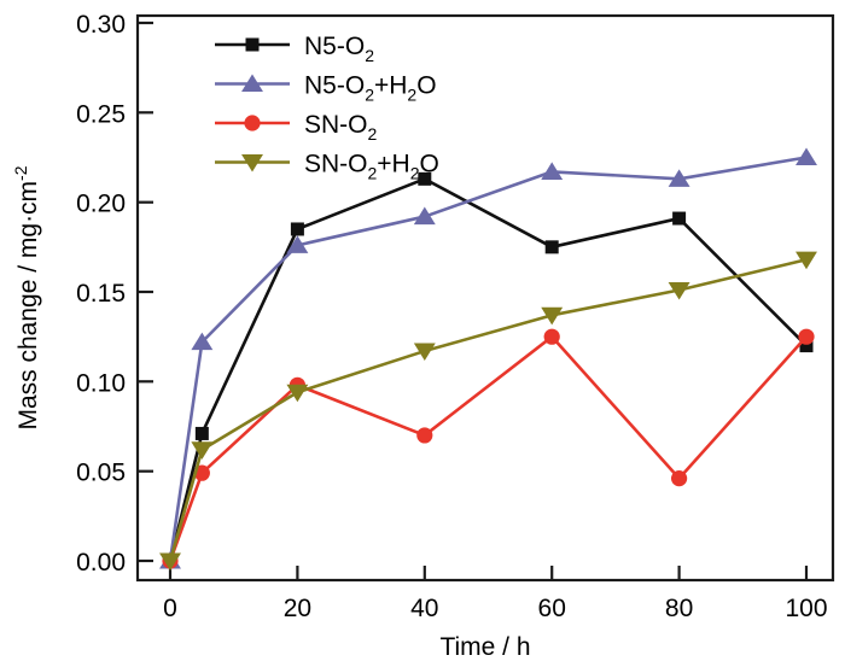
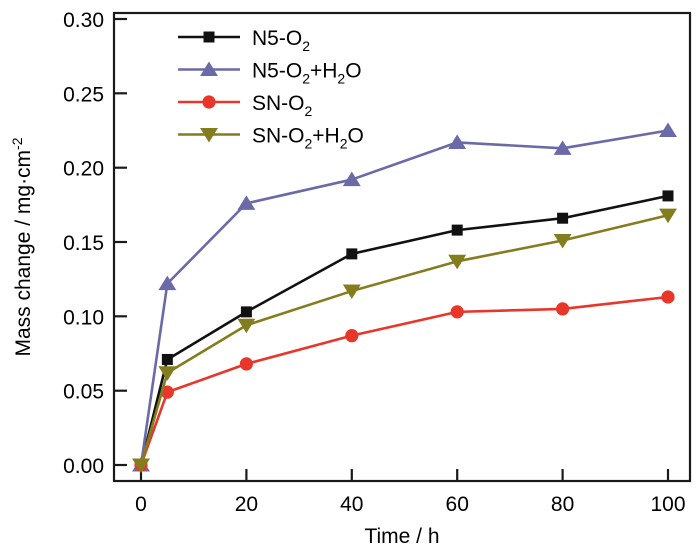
N5-O2/20: 0.185 -> 0.103
SN-O2/20: 0.098 -> 0.068
N5-O2/40: 0.213 -> 0.142
SN-O2/40: 0.070 -> 0.087
N5-O2/60: 0.175 -> 0.158
SN-O2/60: 0.125 -> 0.103
N5-O2/80: 0.191 -> 0.166
SN-O2/80: 0.046 -> 0.105
N5-O2/100: 0.120 -> 0.181
SN-O2/100: 0.125 -> 0.113
